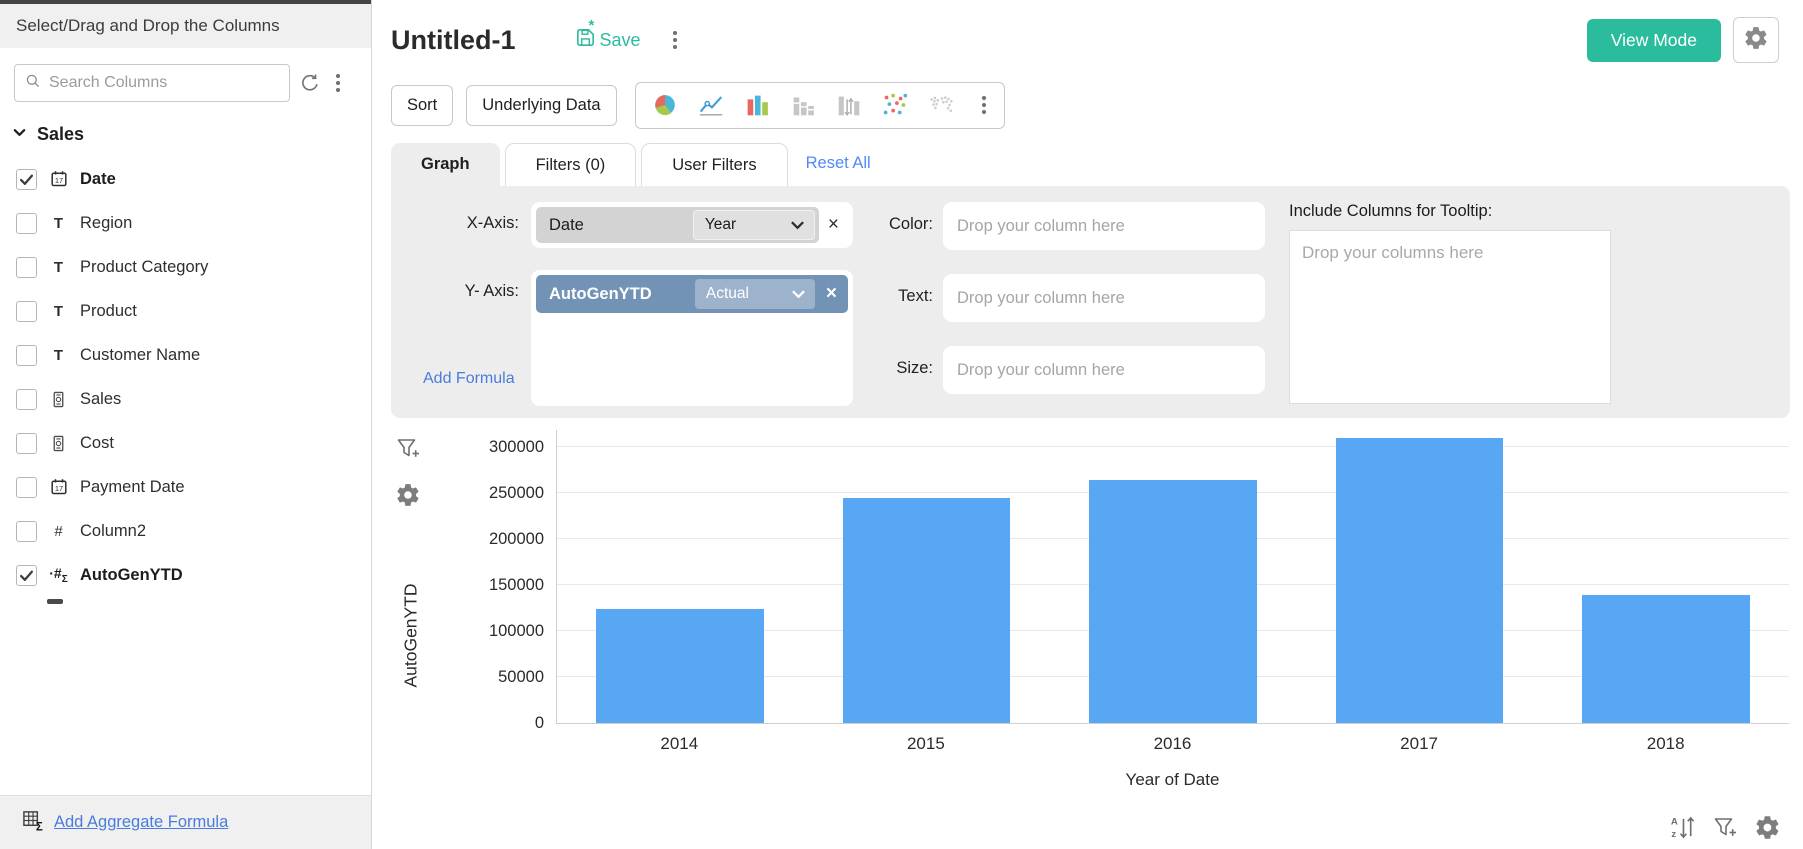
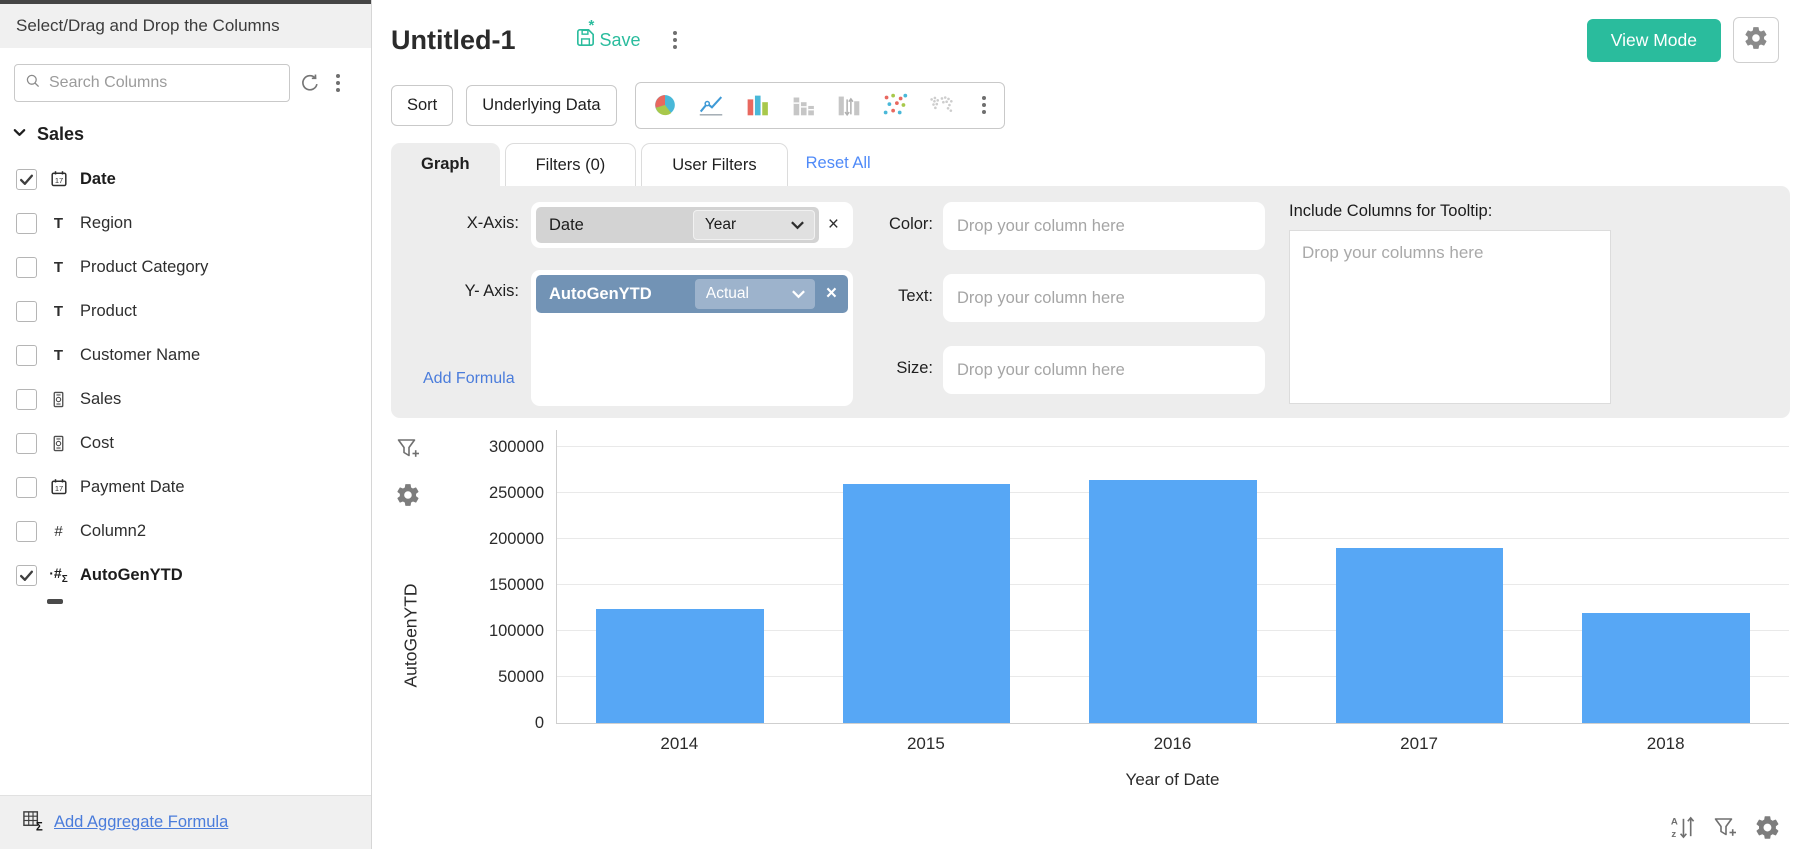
2015: 240000 -> 260000
2017: 310000 -> 190000
2018: 140000 -> 120000
